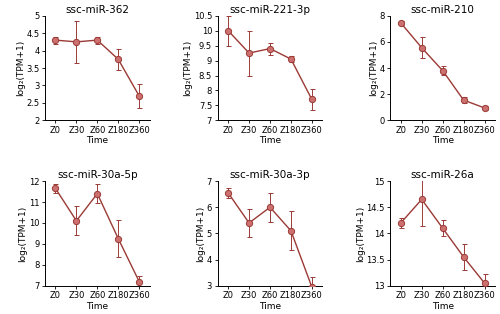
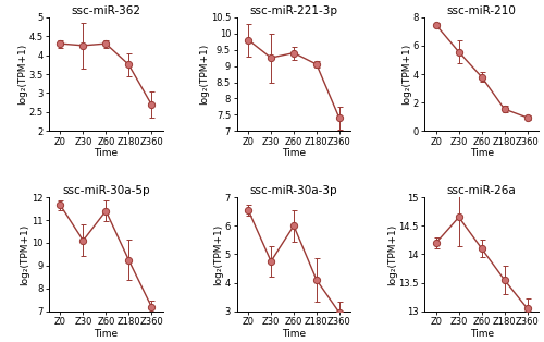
ssc-miR-221-3p/Z0: 10.00 -> 9.80
ssc-miR-221-3p/Z360: 7.70 -> 7.40
ssc-miR-30a-3p/Z30: 5.40 -> 4.75
ssc-miR-30a-3p/Z180: 5.10 -> 4.10
